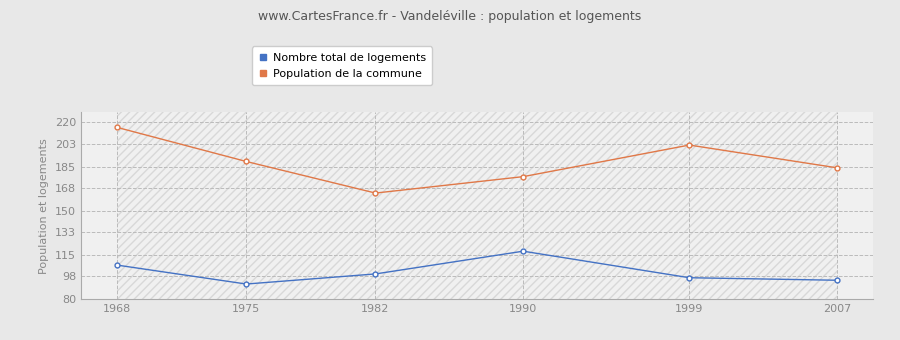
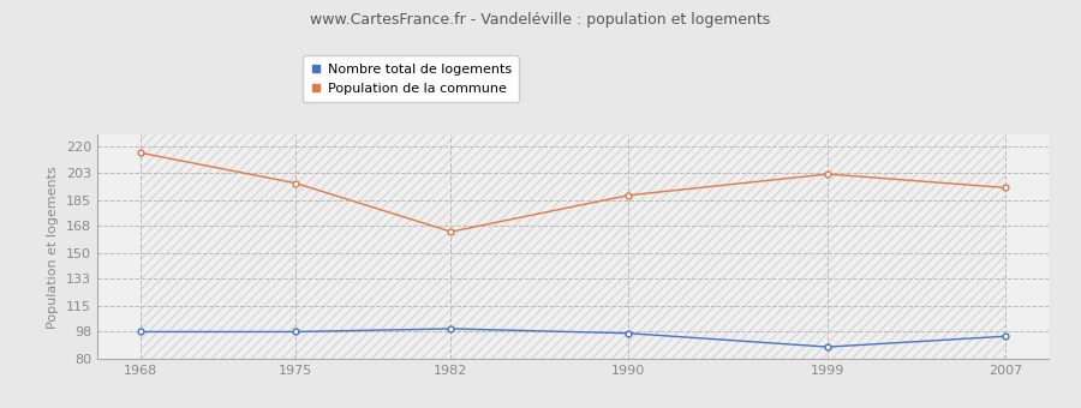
Nombre total de logements/1968: 107 -> 98
Nombre total de logements/1975: 92 -> 98
Population de la commune/1975: 189 -> 196
Nombre total de logements/1990: 118 -> 97
Population de la commune/1990: 177 -> 188
Nombre total de logements/1999: 97 -> 88
Population de la commune/2007: 184 -> 193
